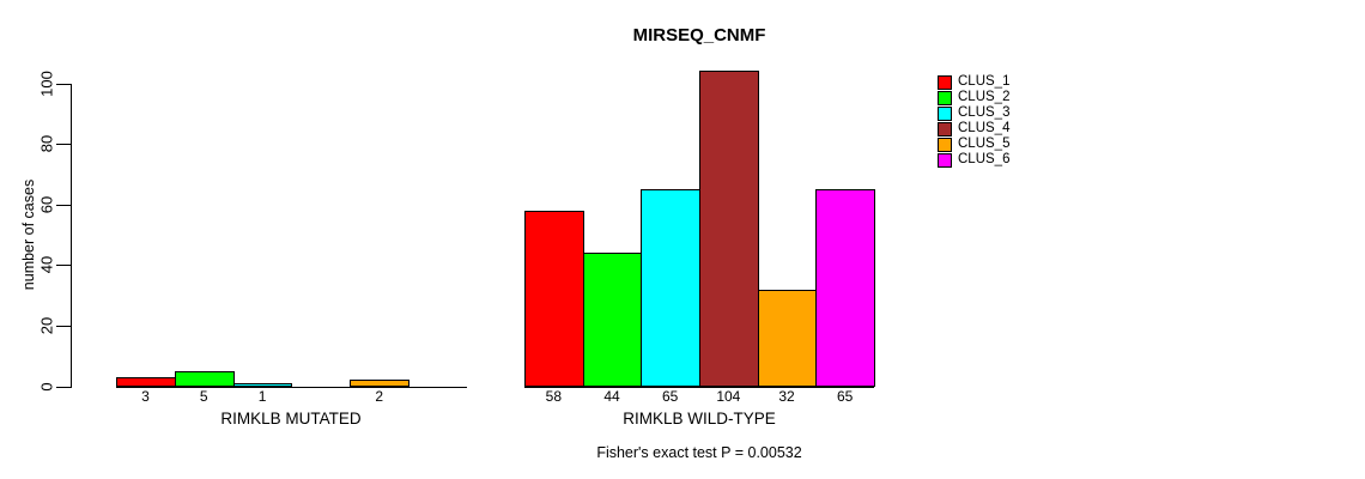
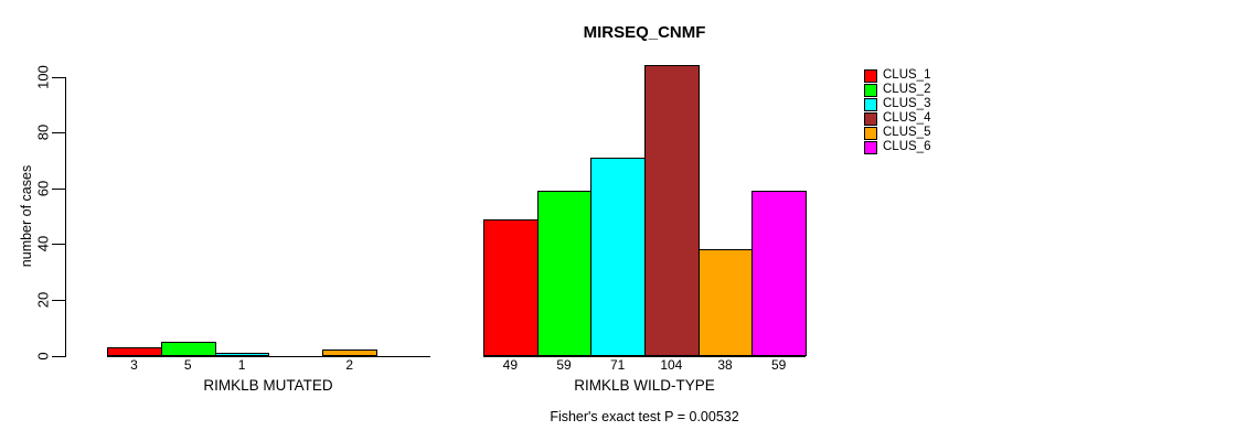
CLUS_1/RIMKLB WILD-TYPE: 58 -> 49
CLUS_2/RIMKLB WILD-TYPE: 44 -> 59
CLUS_3/RIMKLB WILD-TYPE: 65 -> 71
CLUS_5/RIMKLB WILD-TYPE: 32 -> 38
CLUS_6/RIMKLB WILD-TYPE: 65 -> 59
